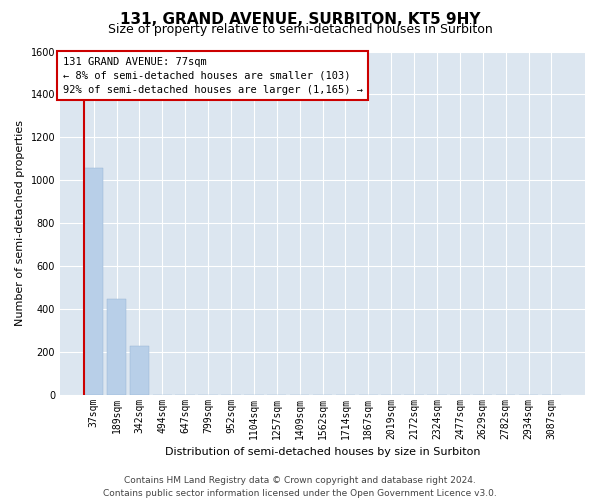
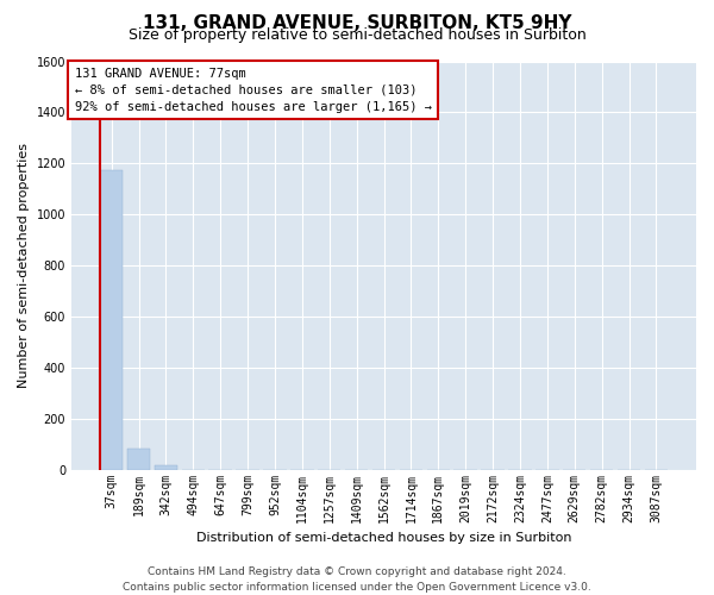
37sqm: 1060 -> 1175
189sqm: 450 -> 85
342sqm: 230 -> 18
